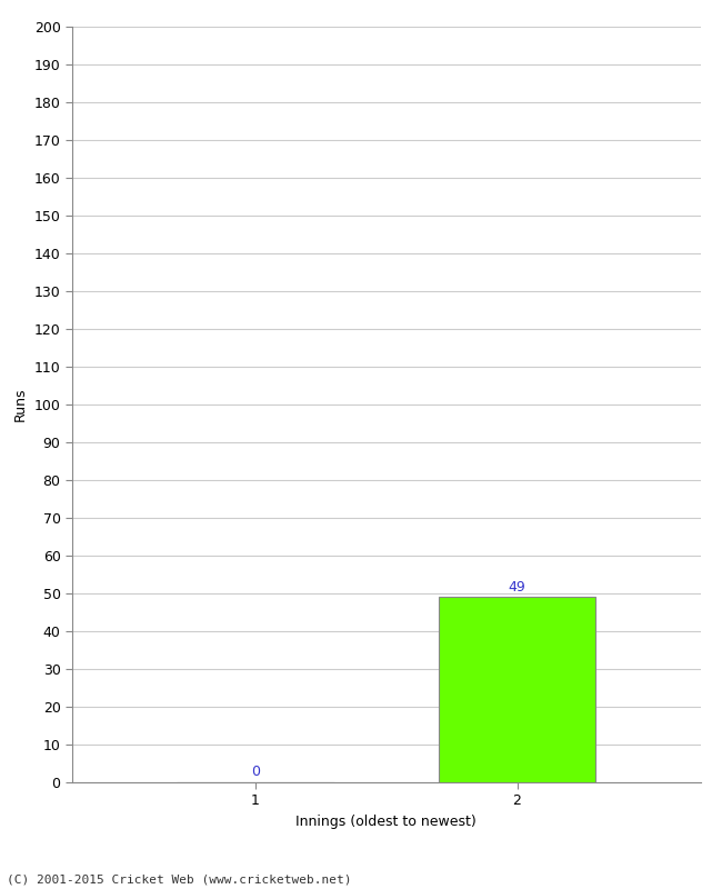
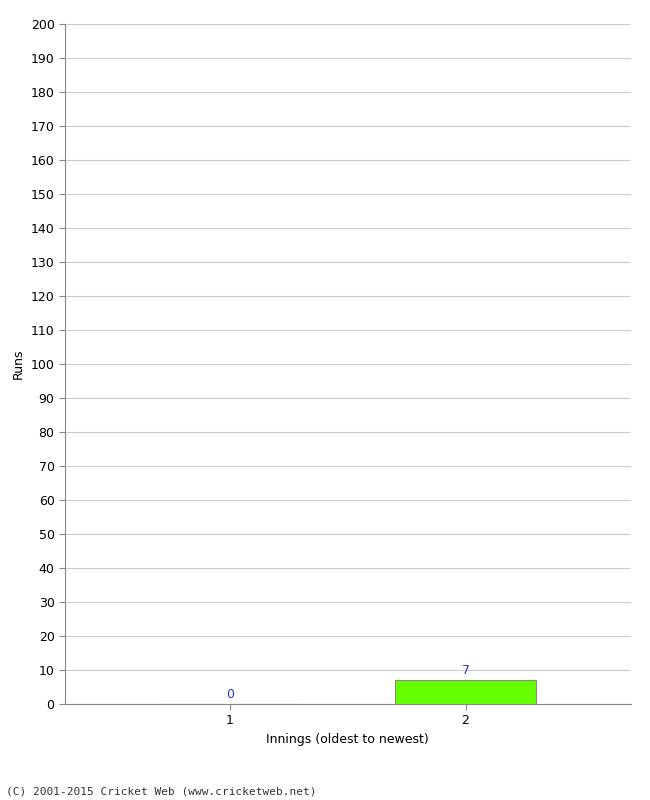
2: 49 -> 7
